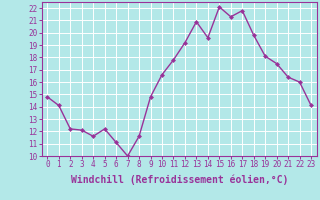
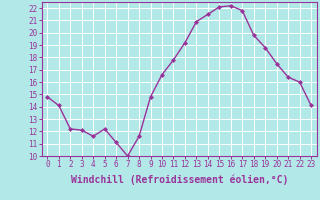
14: 19.6 -> 21.5
16: 21.3 -> 22.2
19: 18.1 -> 18.8
